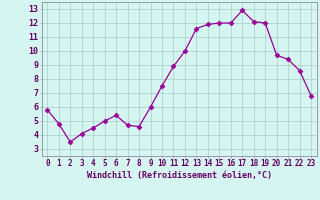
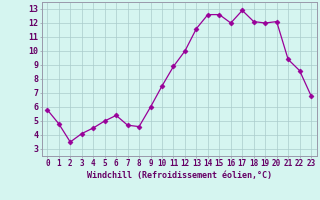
14: 11.9 -> 12.6
15: 12.0 -> 12.6
20: 9.7 -> 12.1
